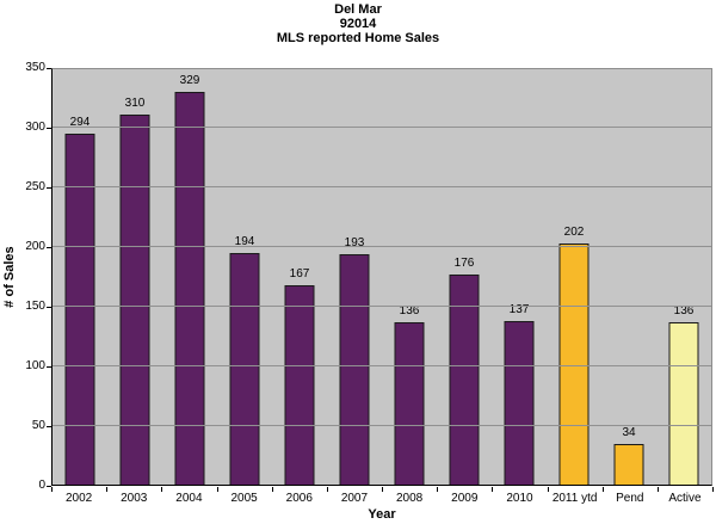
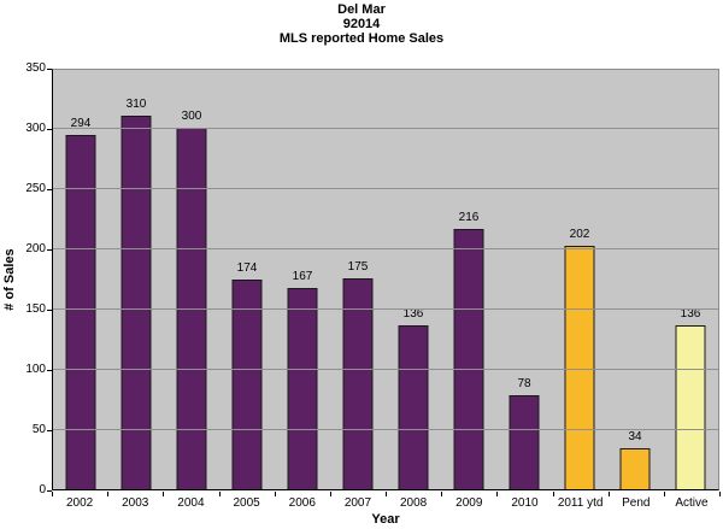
2004: 329 -> 300
2005: 194 -> 174
2007: 193 -> 175
2009: 176 -> 216
2010: 137 -> 78
